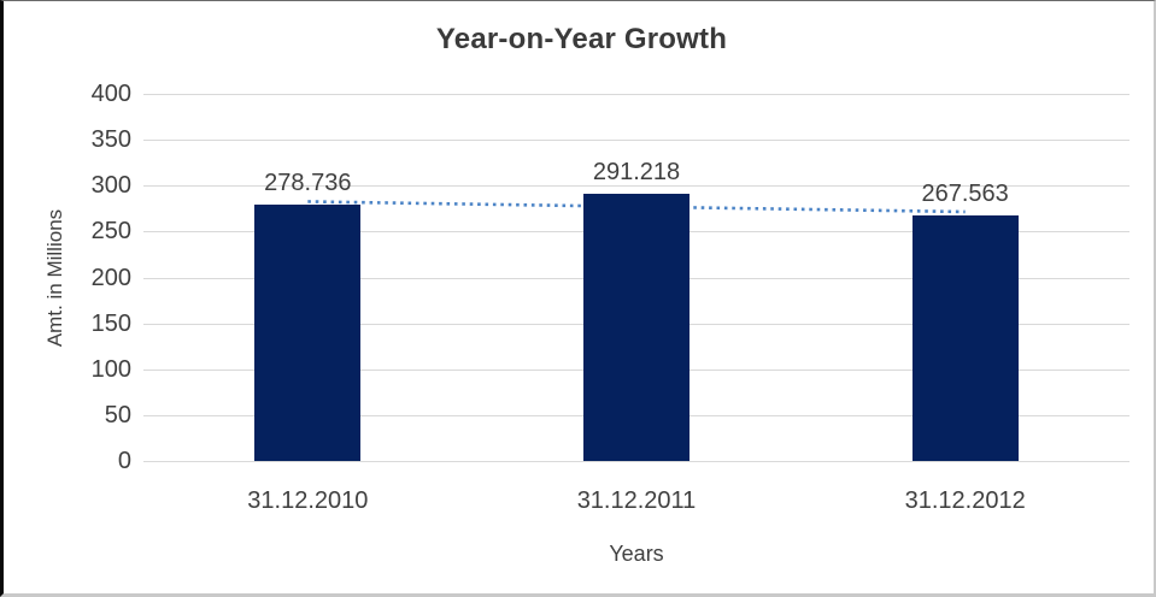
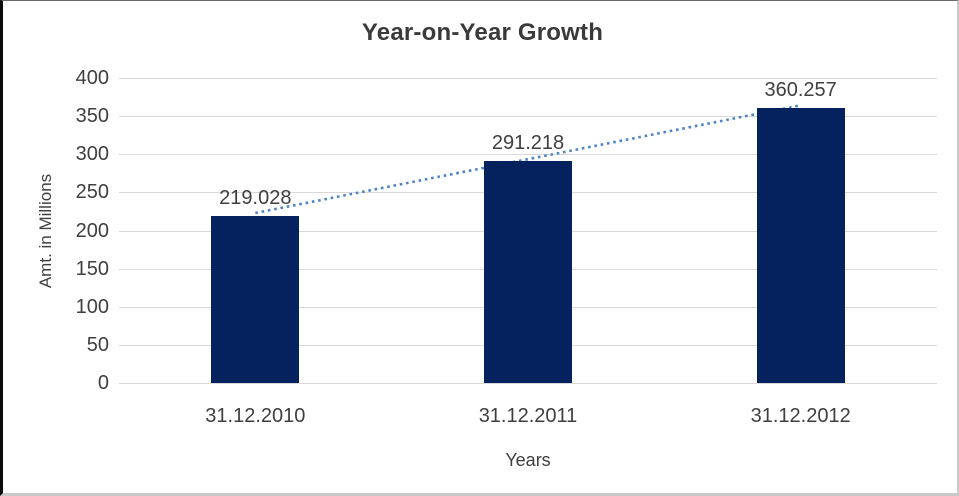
31.12.2010: 278.736 -> 219.028
31.12.2012: 267.563 -> 360.257
